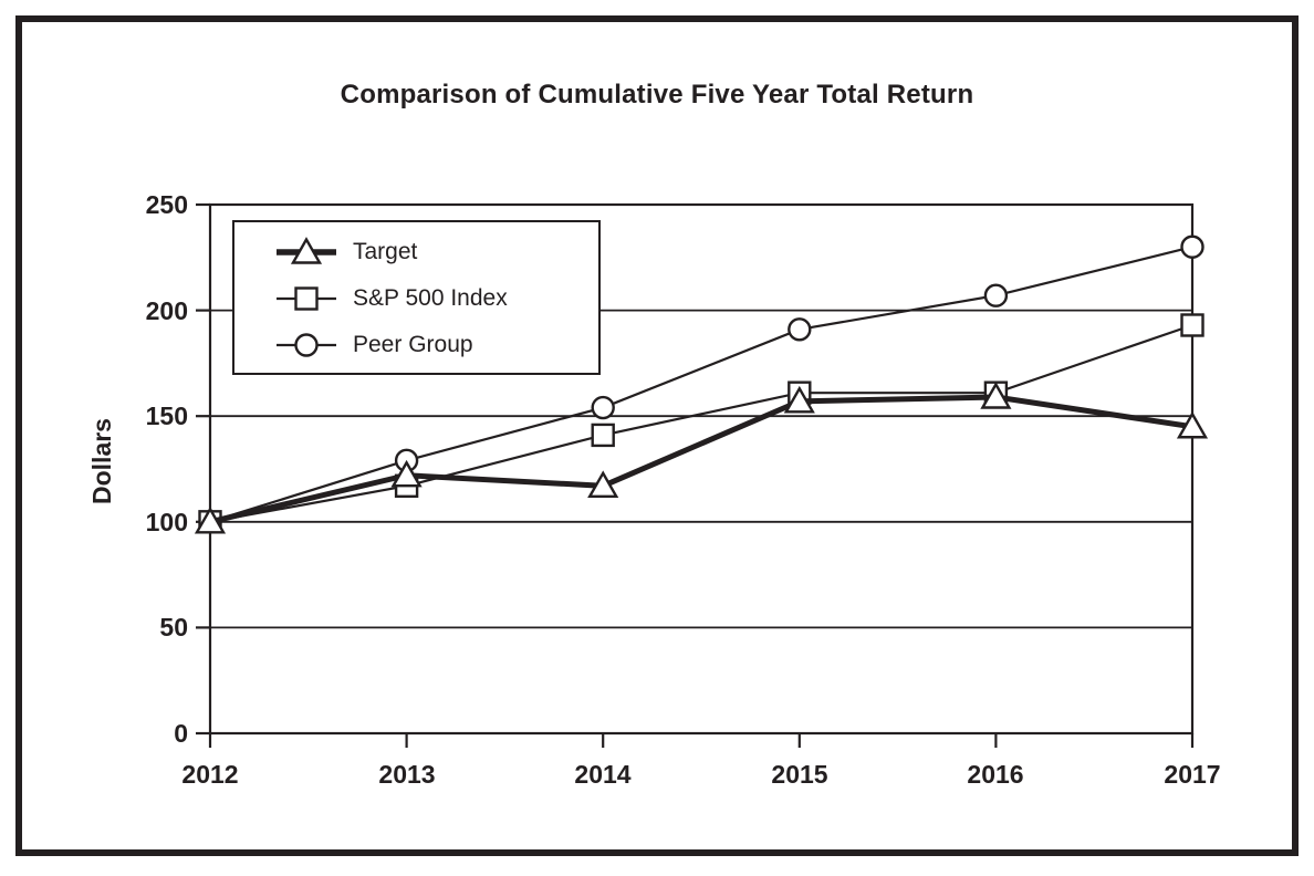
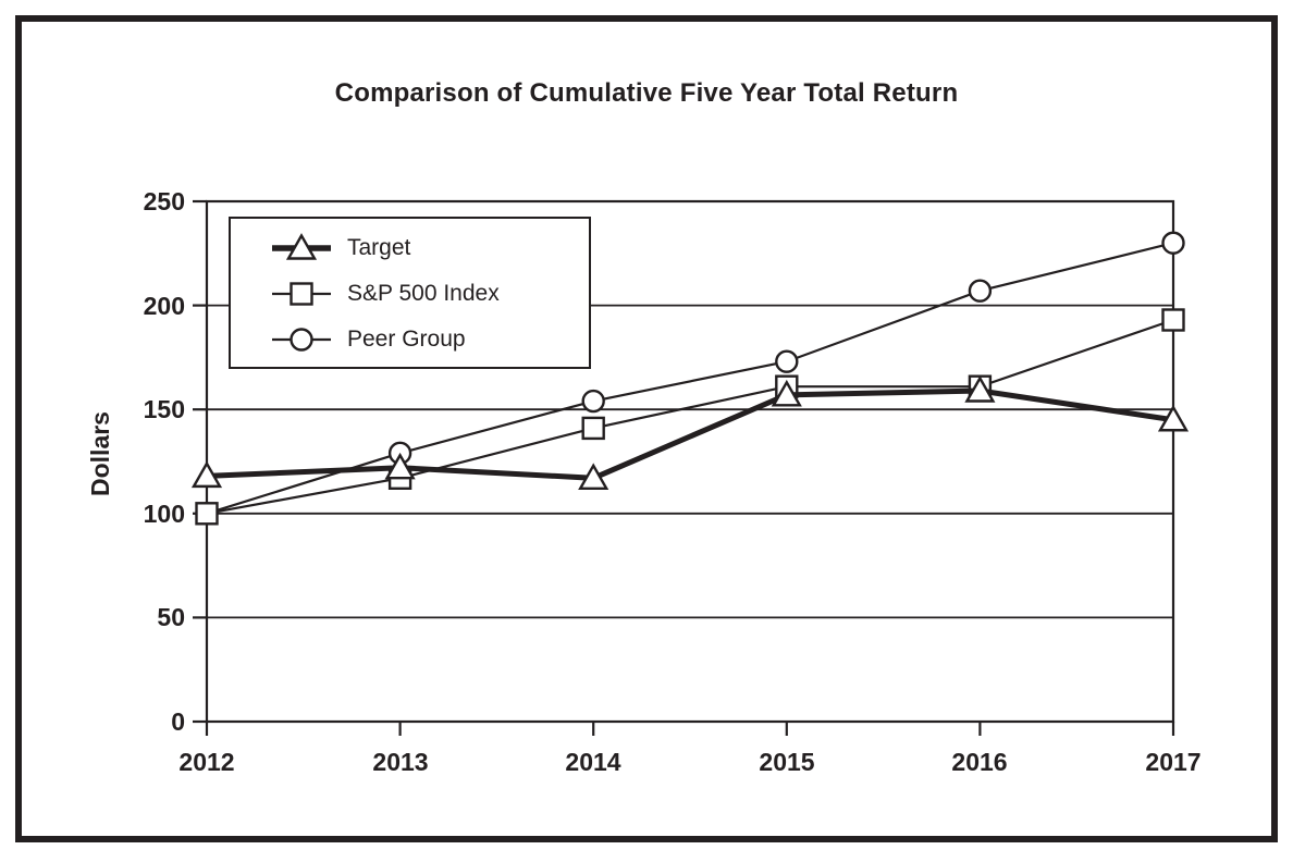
Target/2012: 100 -> 118
Peer Group/2015: 191 -> 173
